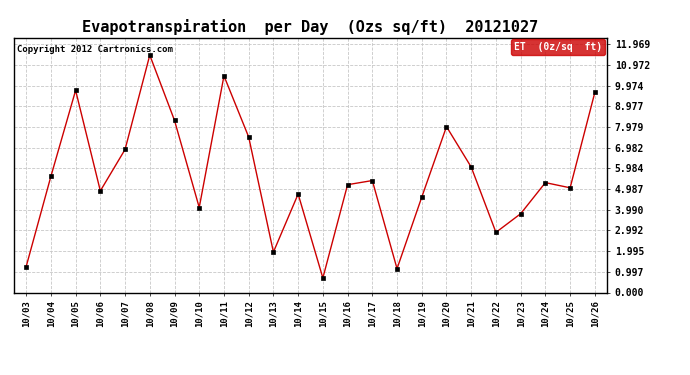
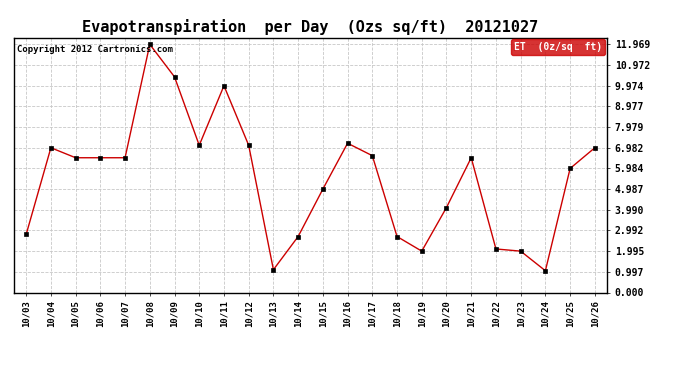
10/03: 1.25 -> 2.80
10/04: 5.60 -> 6.98
10/05: 9.75 -> 6.50
10/06: 4.90 -> 6.50
10/07: 6.90 -> 6.50
10/08: 11.45 -> 11.97
10/09: 8.30 -> 10.40
10/10: 4.10 -> 7.10
10/11: 10.45 -> 9.97
10/12: 7.50 -> 7.10
10/13: 1.95 -> 1.10
10/14: 4.75 -> 2.70
10/15: 0.70 -> 4.99
10/16: 5.20 -> 7.20
10/17: 5.40 -> 6.60
10/18: 1.15 -> 2.70
10/19: 4.60 -> 2.00
10/20: 8.00 -> 4.10
10/21: 6.05 -> 6.50
10/22: 2.90 -> 2.10
10/23: 3.80 -> 2.00
10/24: 5.30 -> 1.05
10/25: 5.05 -> 5.98
10/26: 9.65 -> 6.98
